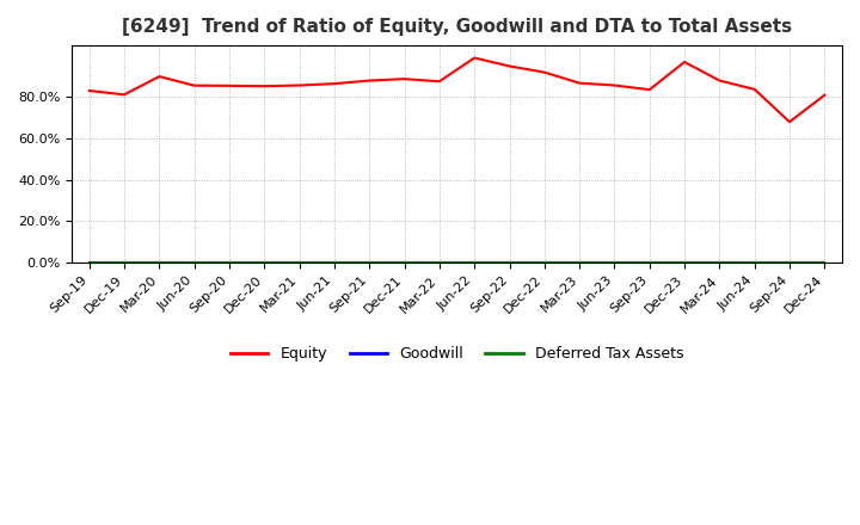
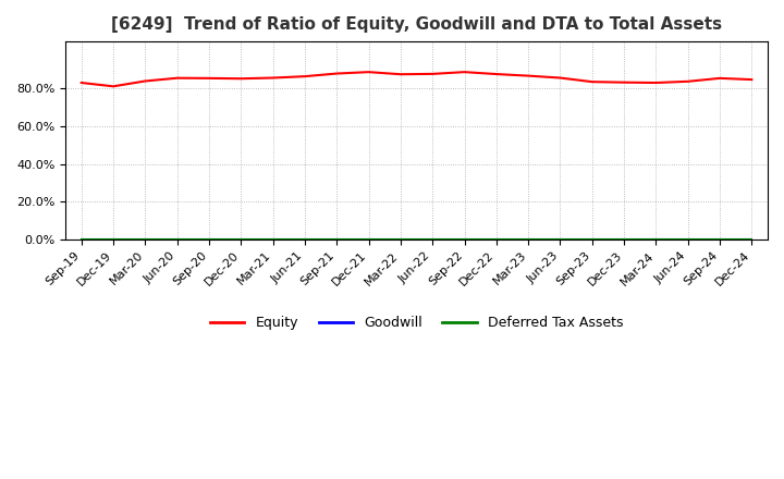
Equity/Mar-20: 90% -> 84%
Equity/Jun-22: 99% -> 88%
Equity/Sep-22: 95% -> 89%
Equity/Dec-22: 92% -> 88%
Equity/Dec-23: 97% -> 83%
Equity/Mar-24: 88% -> 83%
Equity/Sep-24: 68% -> 85%
Equity/Dec-24: 81% -> 85%
